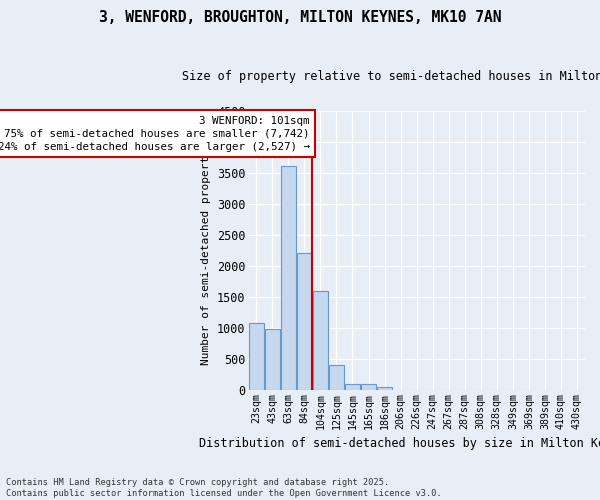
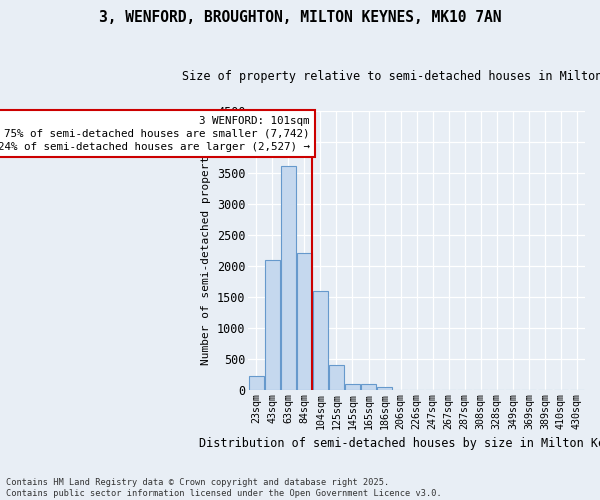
23sqm: 1080 -> 220
43sqm: 980 -> 2100
